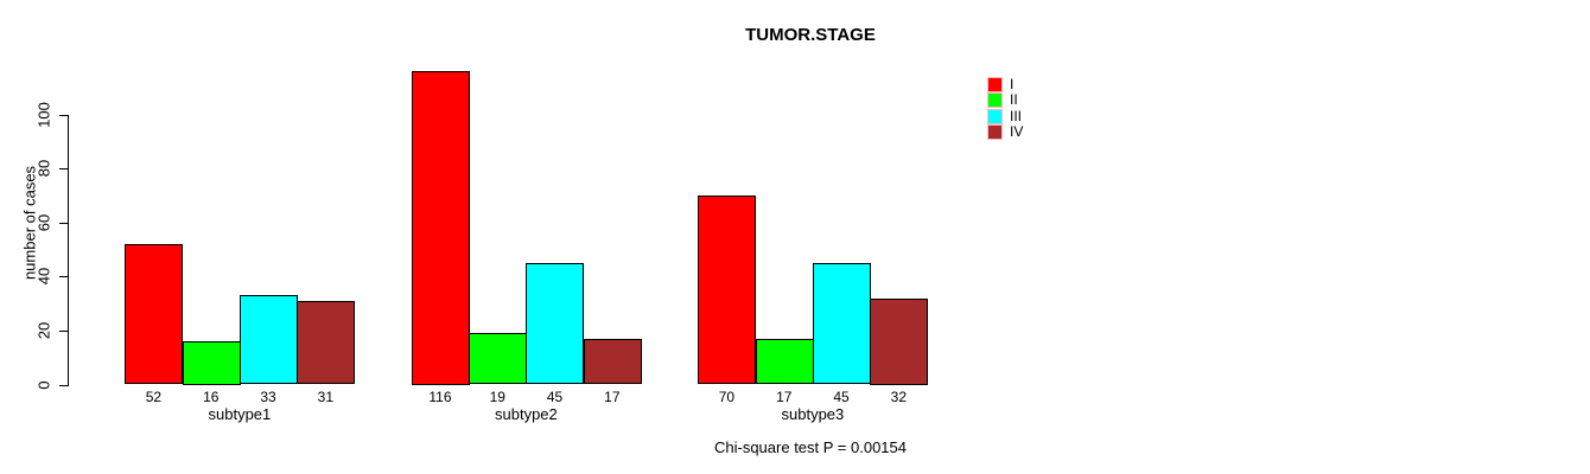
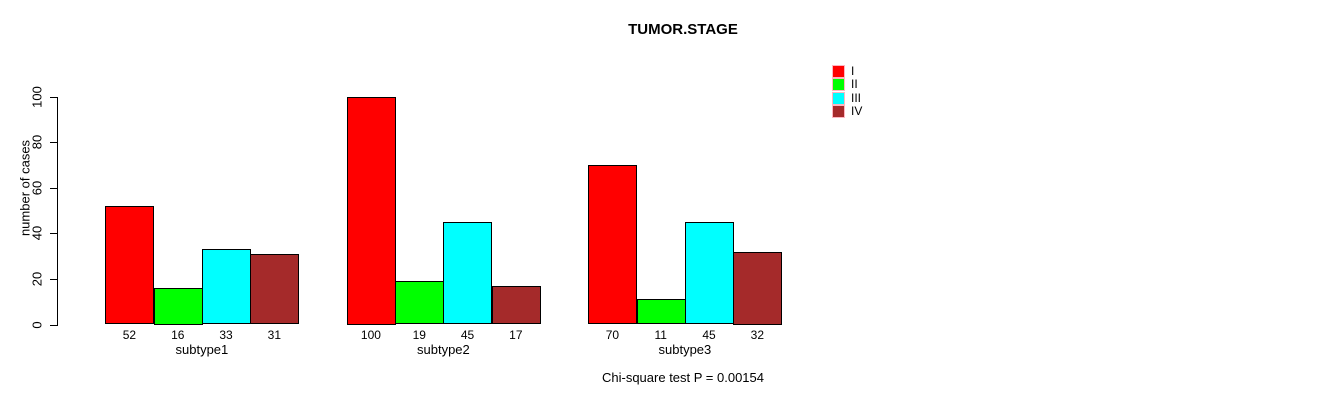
I/subtype2: 116 -> 100
II/subtype3: 17 -> 11
